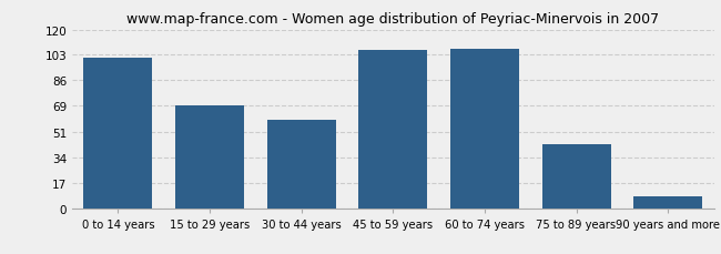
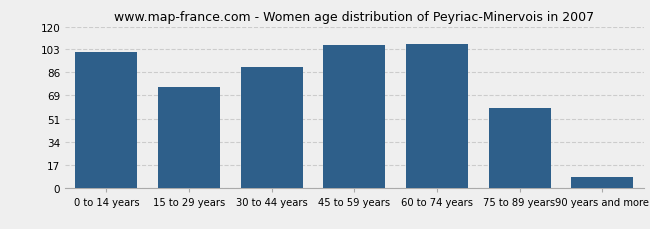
15 to 29 years: 69 -> 75
30 to 44 years: 59 -> 90
75 to 89 years: 43 -> 59
